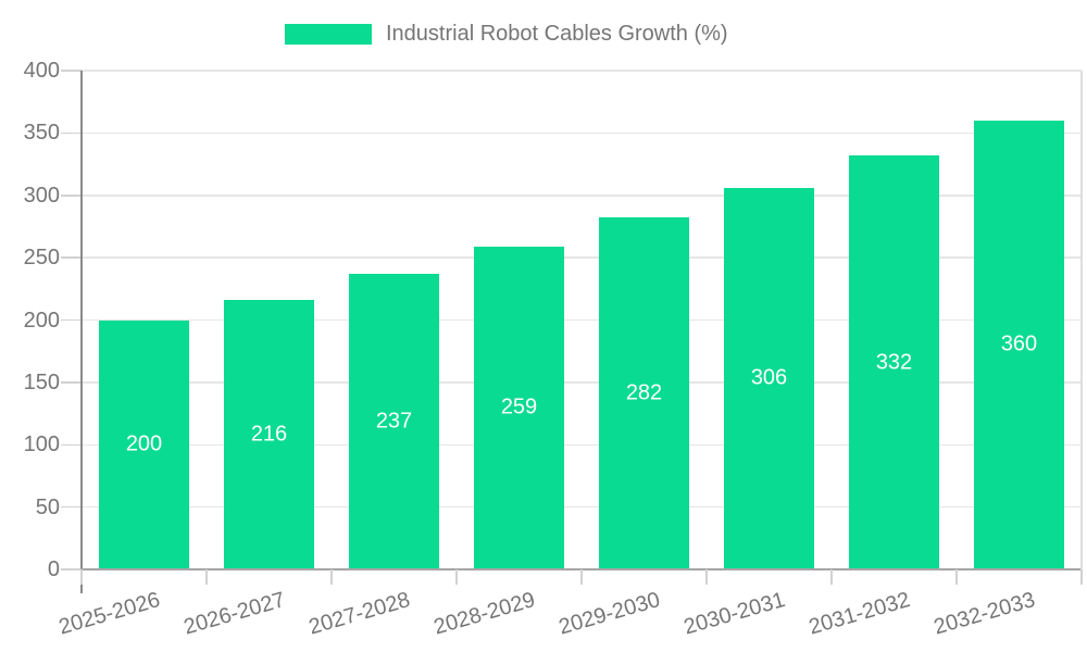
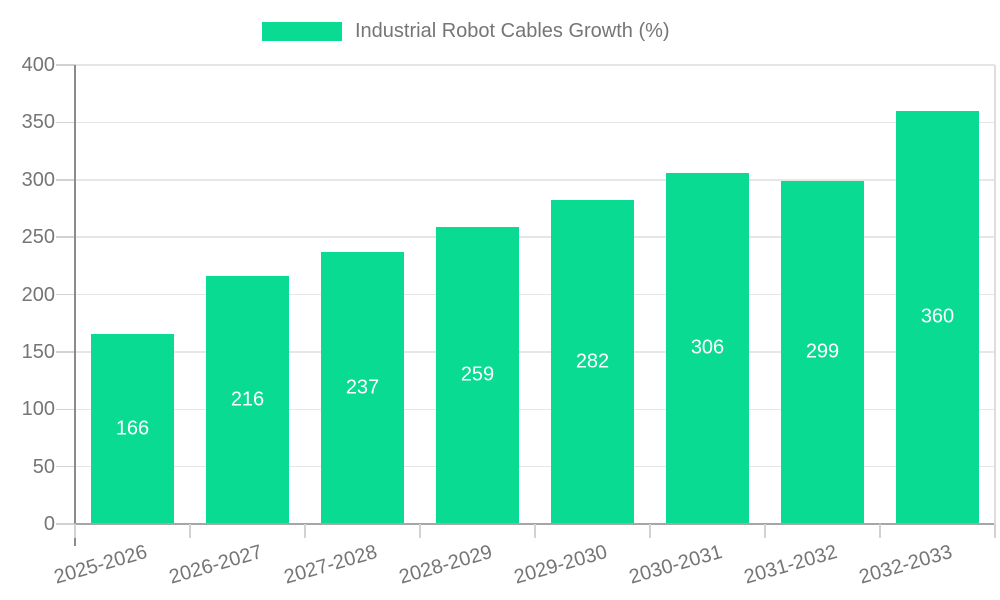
2025-2026: 200 -> 166
2031-2032: 332 -> 299
